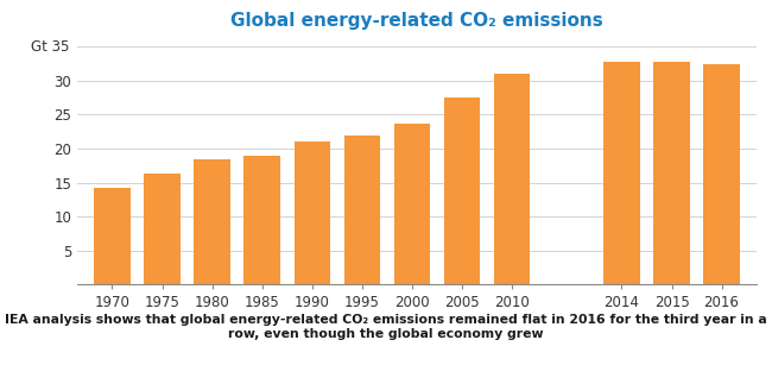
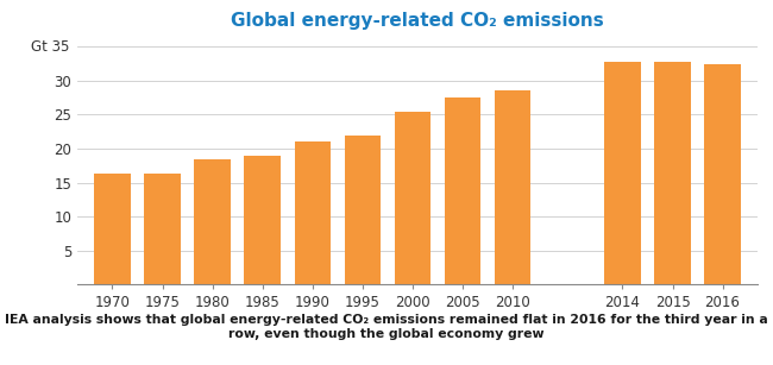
1970: 14.3 -> 16.4
2000: 23.6 -> 25.4
2010: 31.0 -> 28.6
